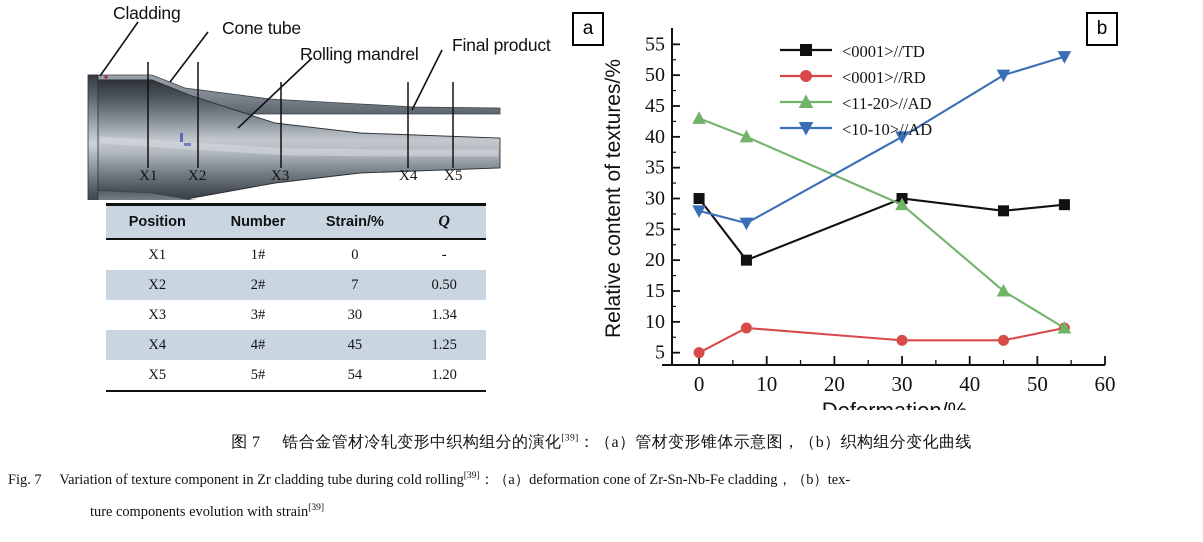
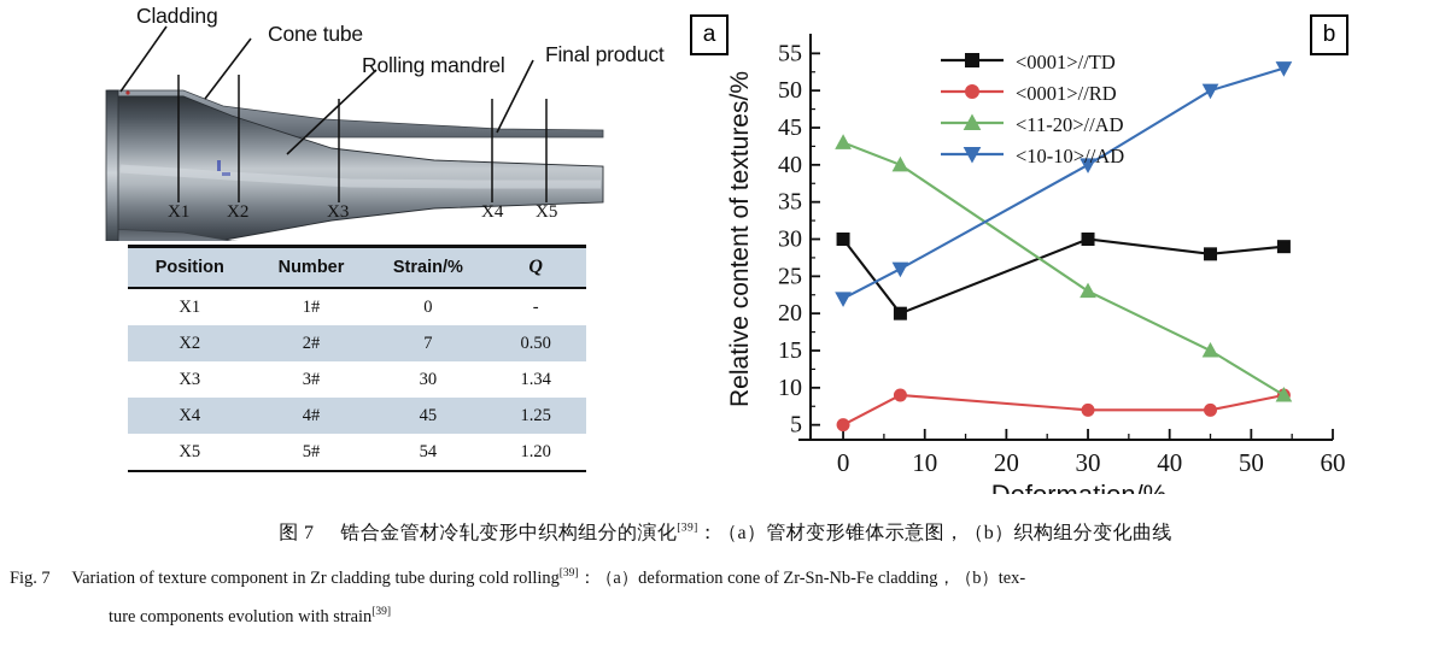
<10-10>//AD/0: 28 -> 22
<11-20>//AD/30: 29 -> 23
